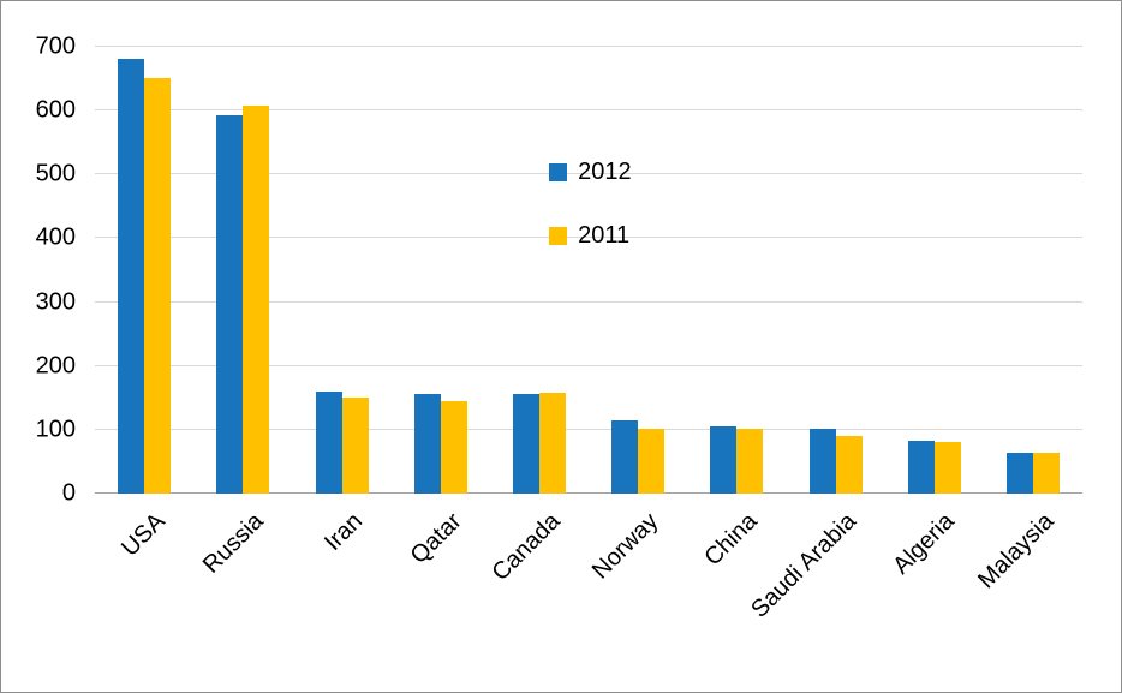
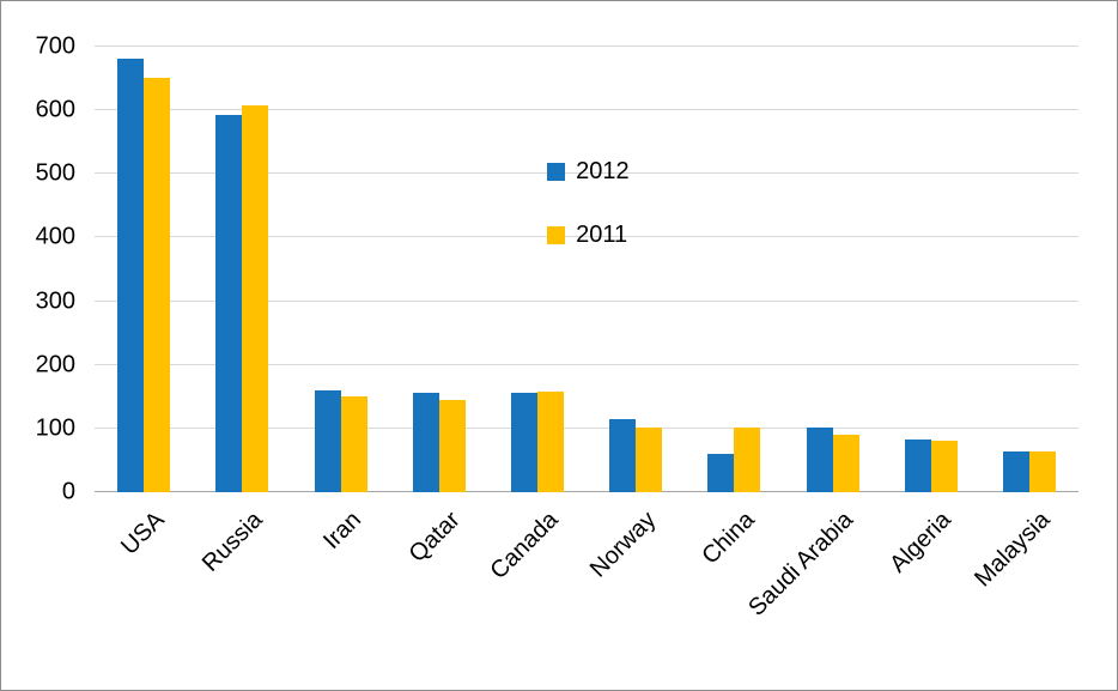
2012/China: 110 -> 60
